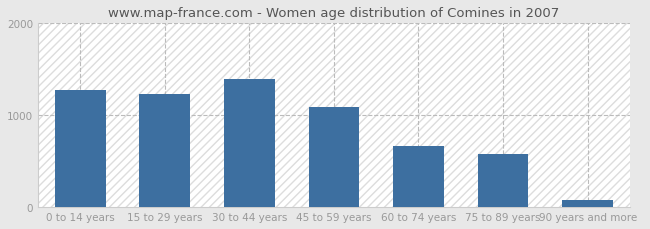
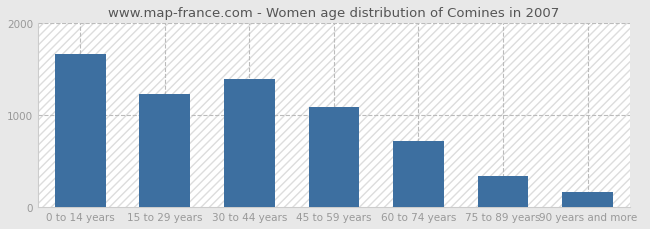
0 to 14 years: 1270 -> 1660
60 to 74 years: 660 -> 720
75 to 89 years: 580 -> 340
90 years and more: 80 -> 160
